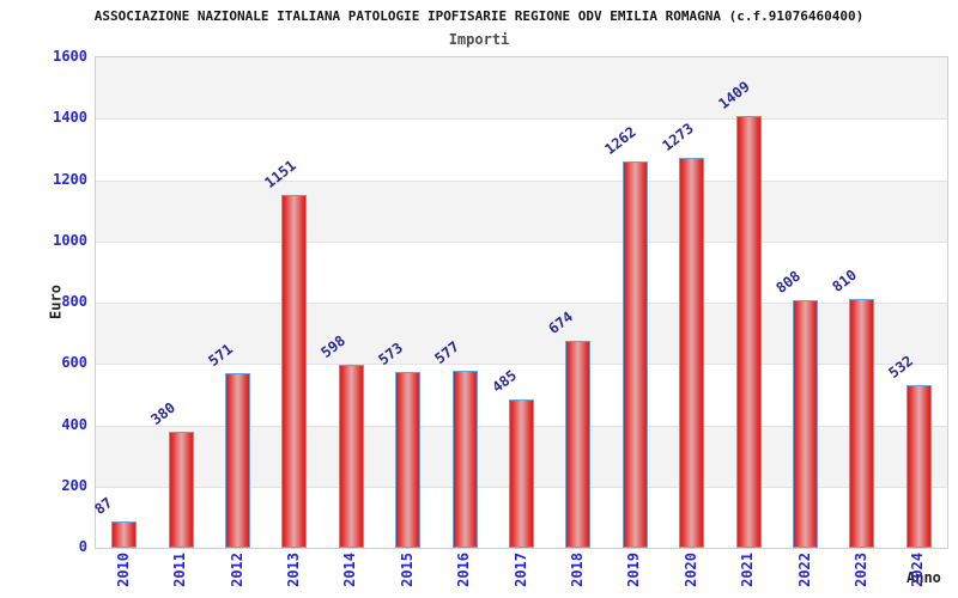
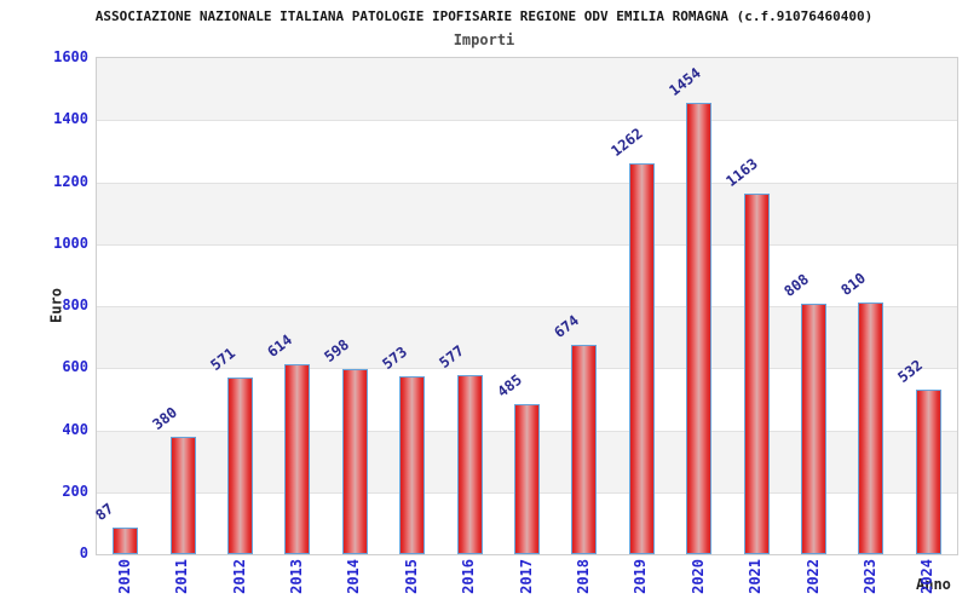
2013: 1151 -> 614
2020: 1273 -> 1454
2021: 1409 -> 1163
